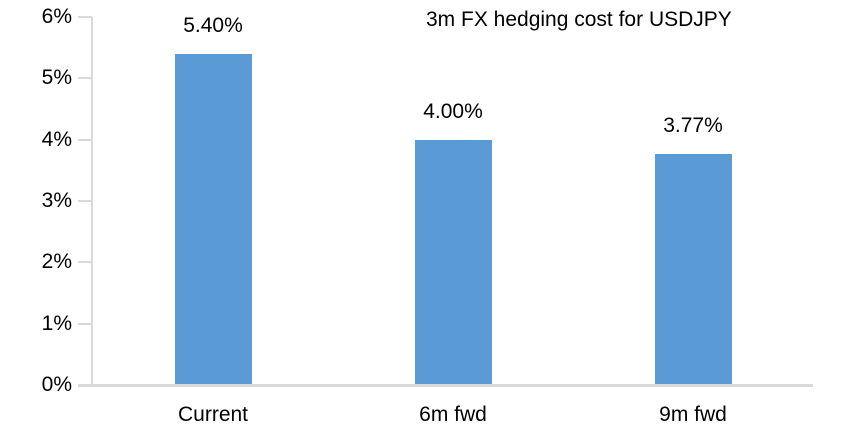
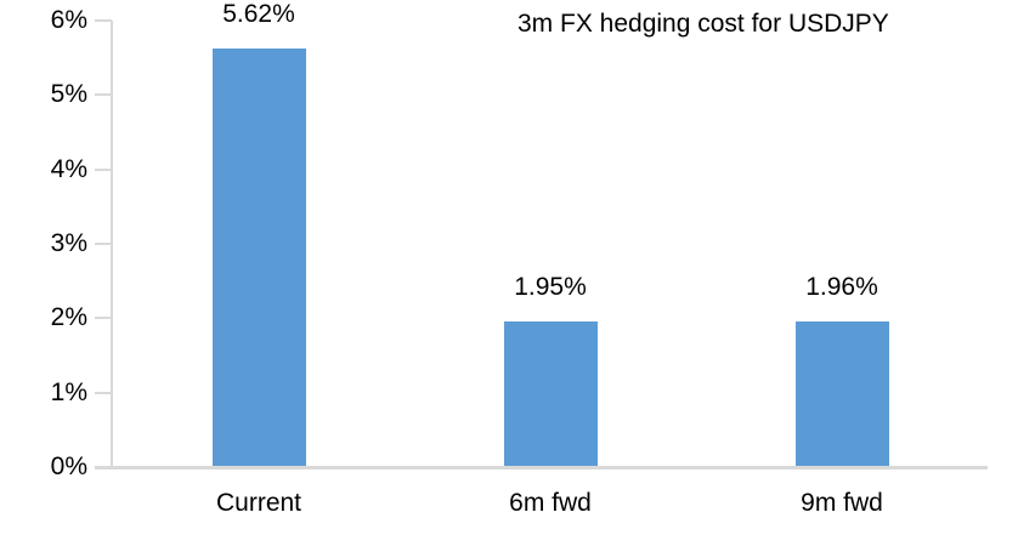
Current: 5.40% -> 5.62%
6m fwd: 4.00% -> 1.95%
9m fwd: 3.77% -> 1.96%
